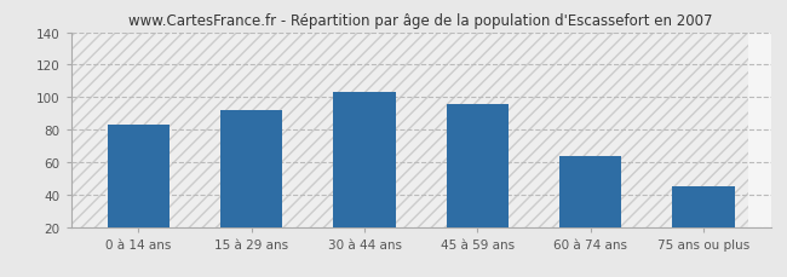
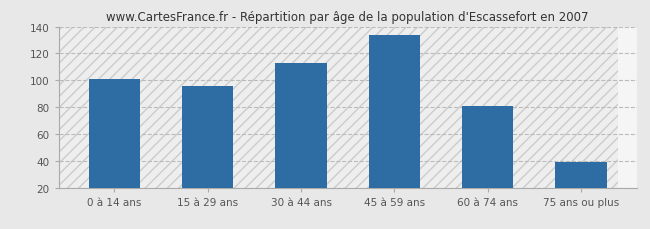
0 à 14 ans: 83 -> 101
15 à 29 ans: 92 -> 96
30 à 44 ans: 103 -> 113
45 à 59 ans: 96 -> 134
60 à 74 ans: 64 -> 81
75 ans ou plus: 45 -> 39
